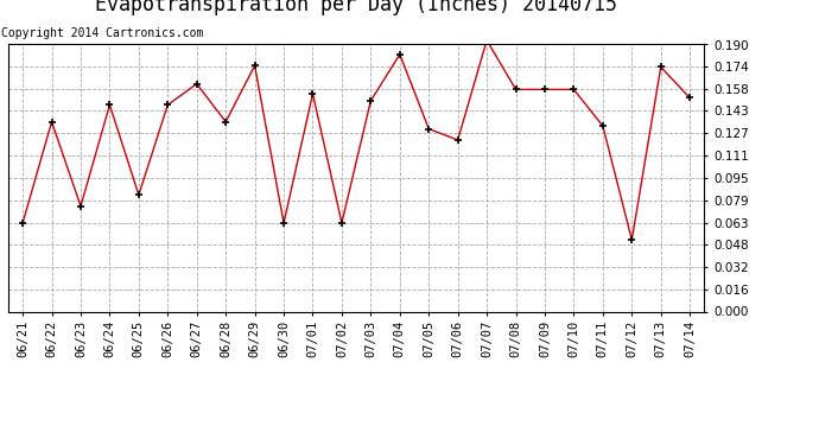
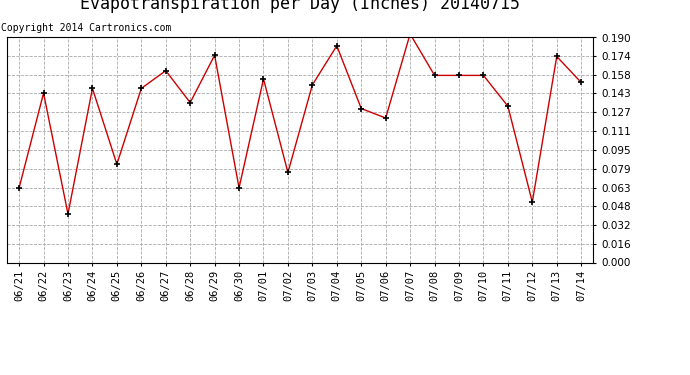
06/22: 0.135 -> 0.143
06/23: 0.075 -> 0.041
07/02: 0.063 -> 0.076
